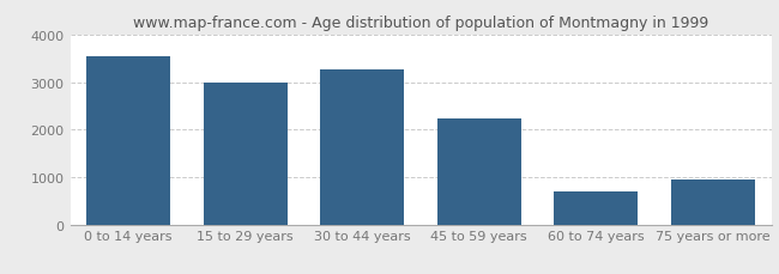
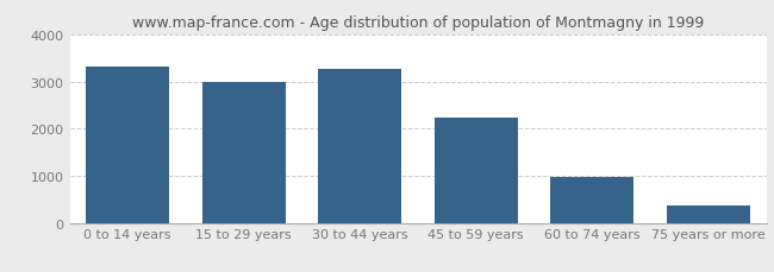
0 to 14 years: 3550 -> 3320
60 to 74 years: 700 -> 980
75 years or more: 950 -> 360
